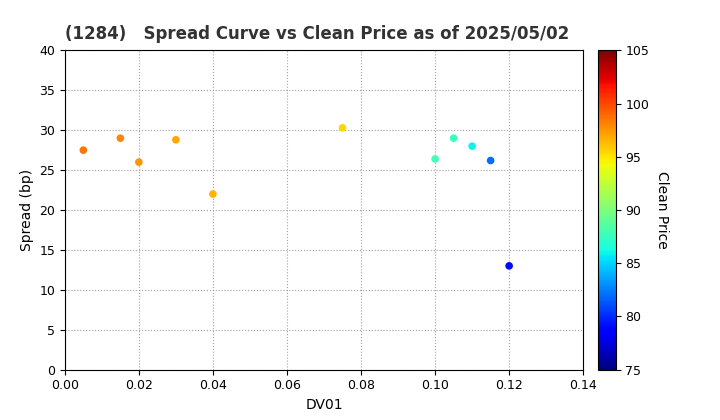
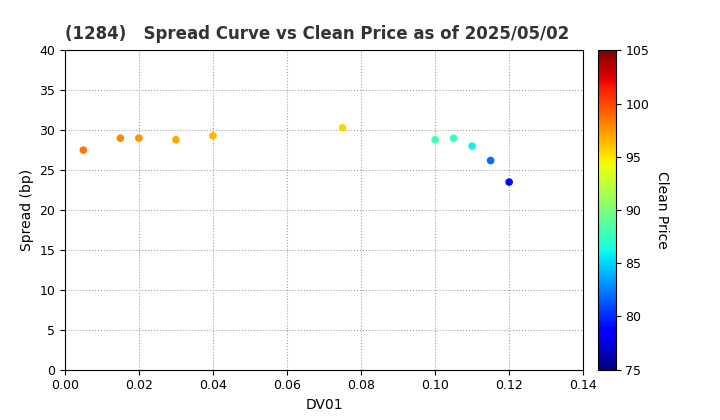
0.02: 26.0 -> 29.0
0.04: 22.0 -> 29.3
0.10: 26.4 -> 28.8
0.12: 13.0 -> 23.5
